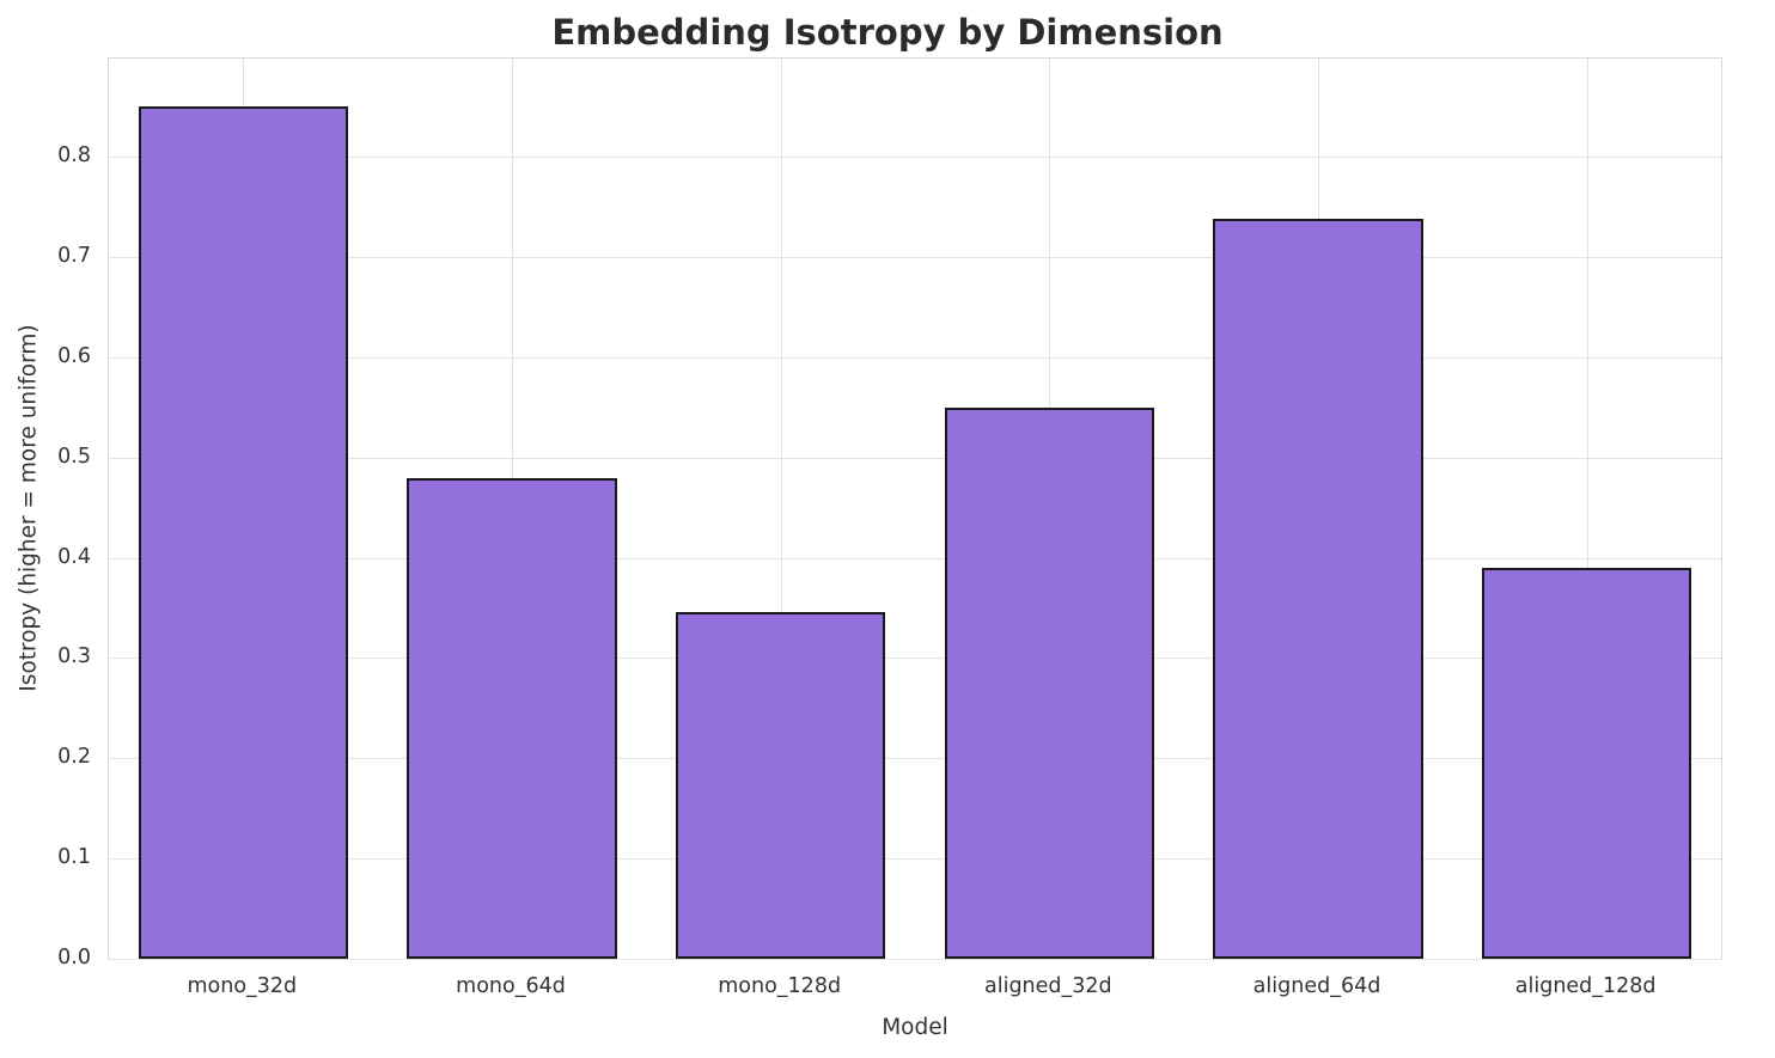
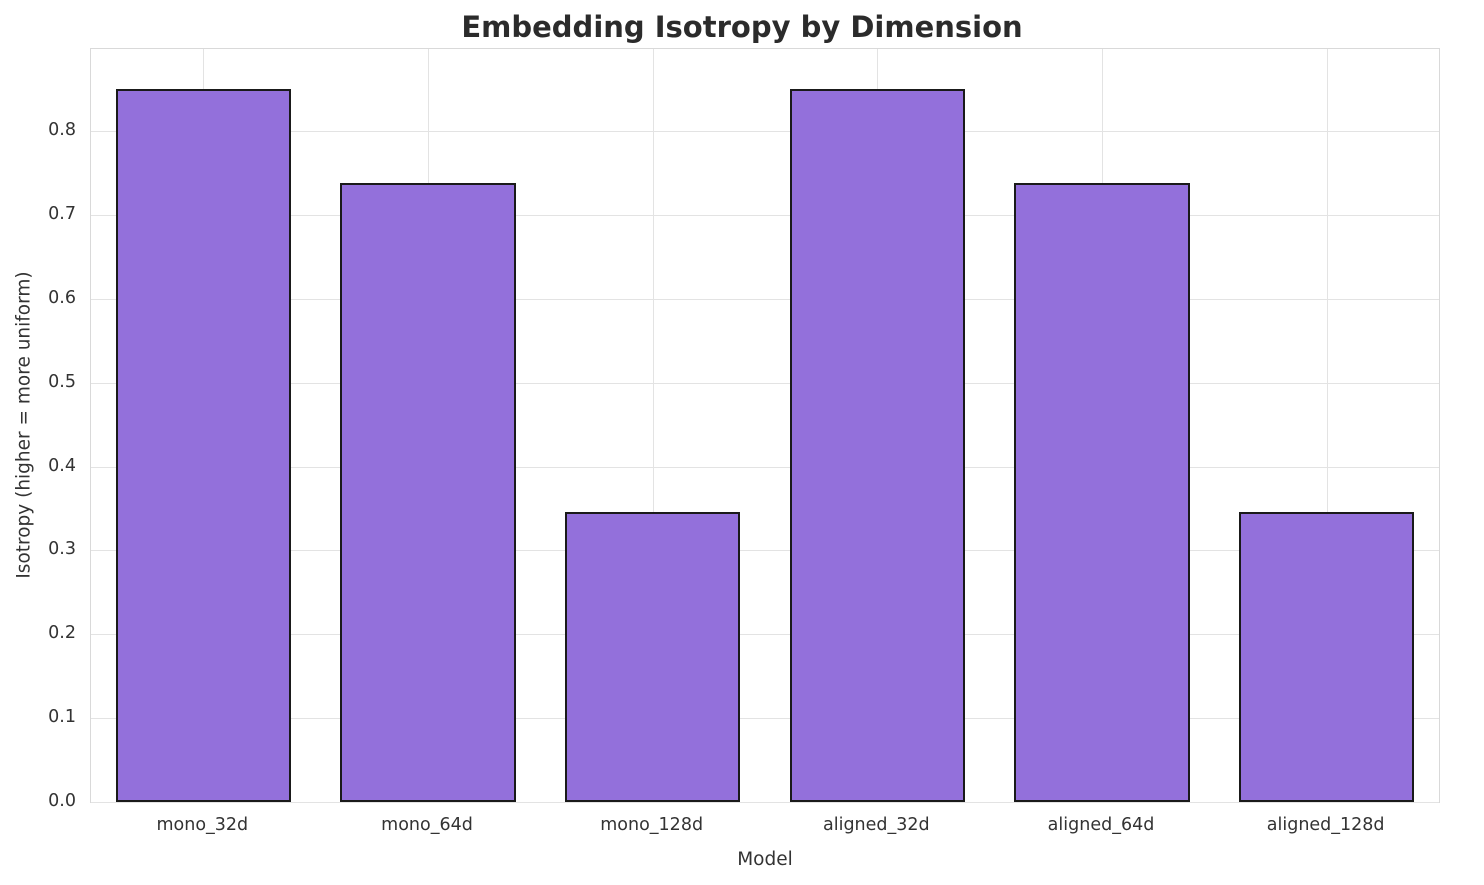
mono_64d: 0.48 -> 0.74
aligned_32d: 0.55 -> 0.85
aligned_128d: 0.39 -> 0.35
